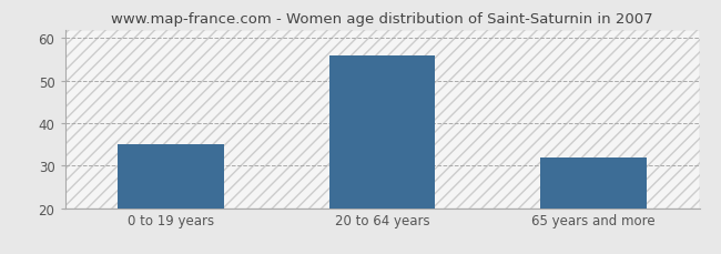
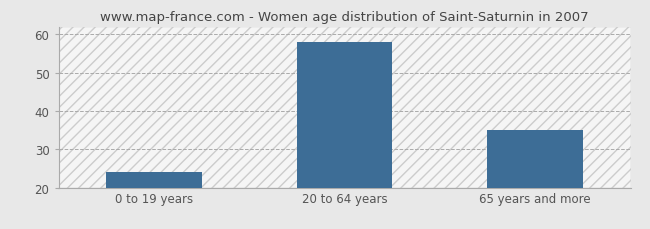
0 to 19 years: 35 -> 24
20 to 64 years: 56 -> 58
65 years and more: 32 -> 35
